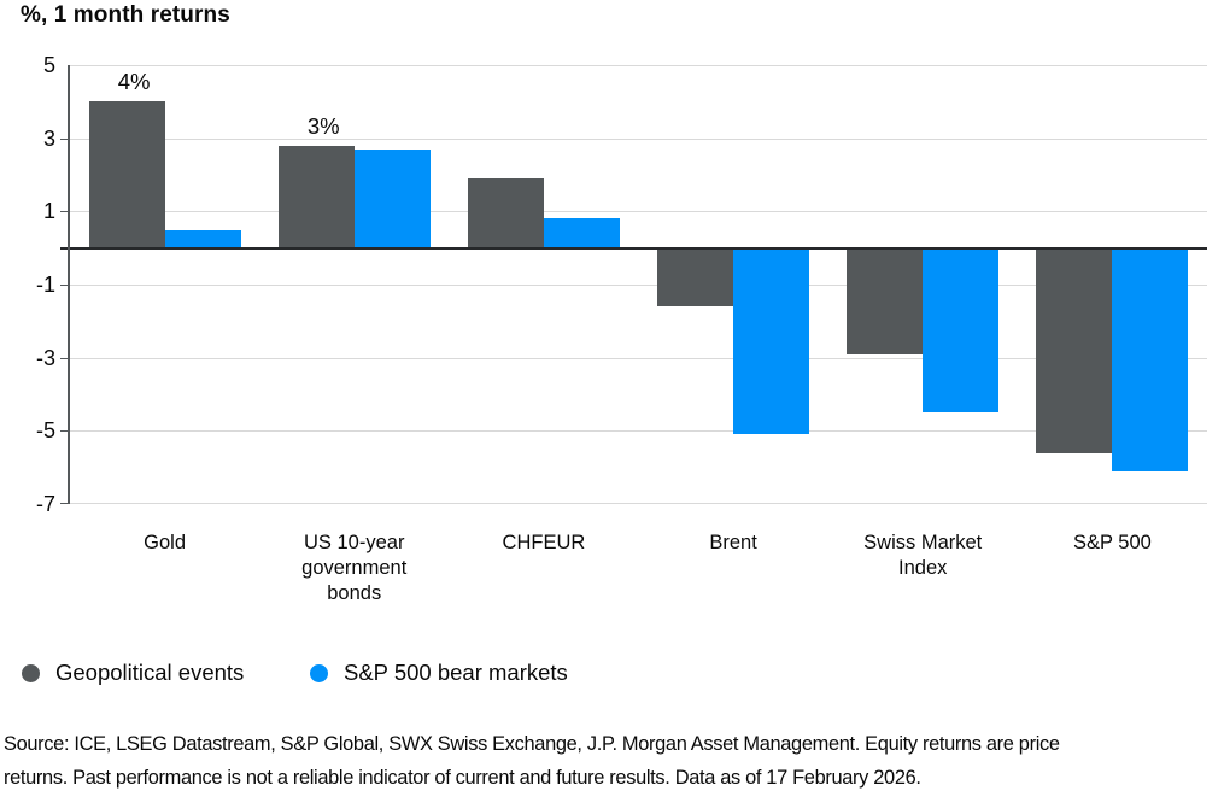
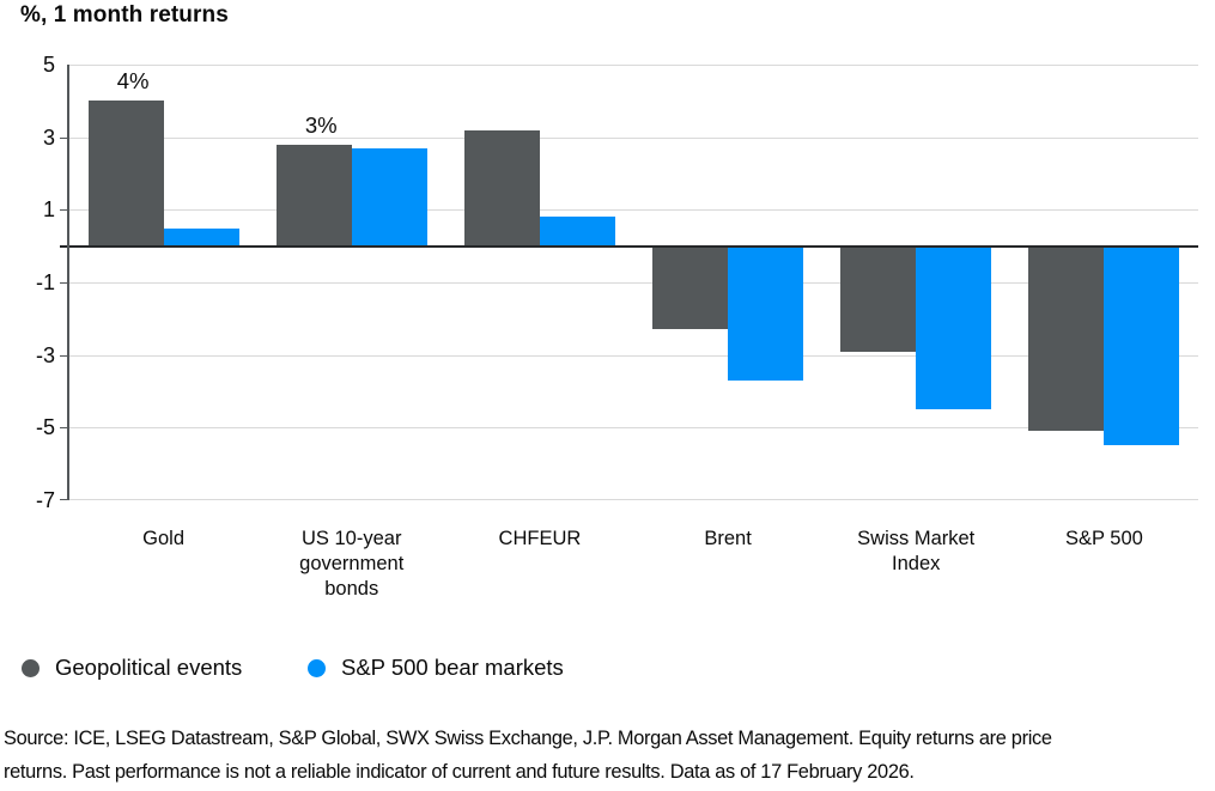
Geopolitical events/CHFEUR: 1.9 -> 3.2
Geopolitical events/Brent: -1.6 -> -2.3
S&P 500 bear markets/Brent: -5.1 -> -3.7
Geopolitical events/S&P 500: -5.6 -> -5.1
S&P 500 bear markets/S&P 500: -6.1 -> -5.5
